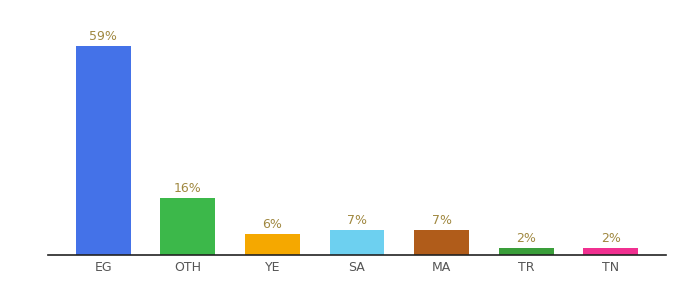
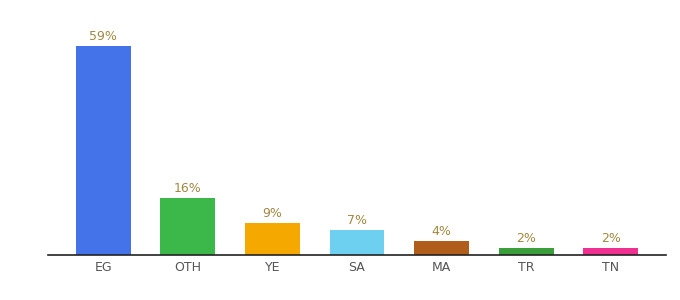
YE: 6% -> 9%
MA: 7% -> 4%
